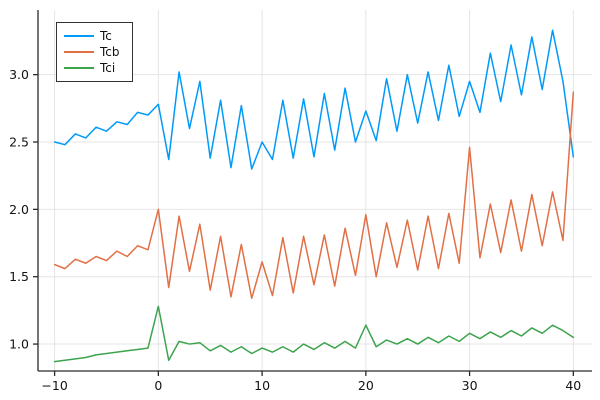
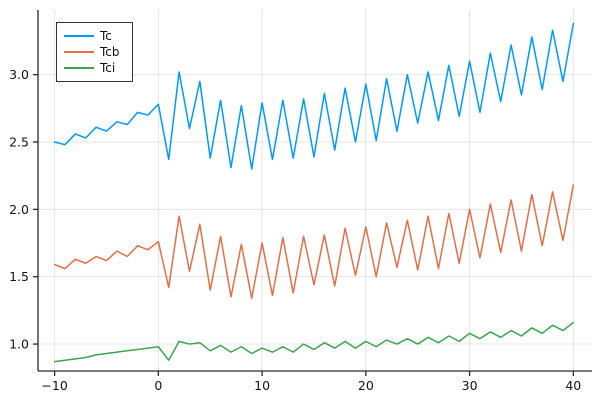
Tcb/0: 2.00 -> 1.76
Tci/0: 1.28 -> 0.98
Tc/10: 2.50 -> 2.79
Tcb/10: 1.61 -> 1.75
Tc/20: 2.73 -> 2.93
Tcb/20: 1.96 -> 1.87
Tci/20: 1.14 -> 1.02
Tc/30: 2.95 -> 3.10
Tcb/30: 2.46 -> 2.00
Tc/40: 2.39 -> 3.38
Tcb/40: 2.87 -> 2.18
Tci/40: 1.05 -> 1.16
